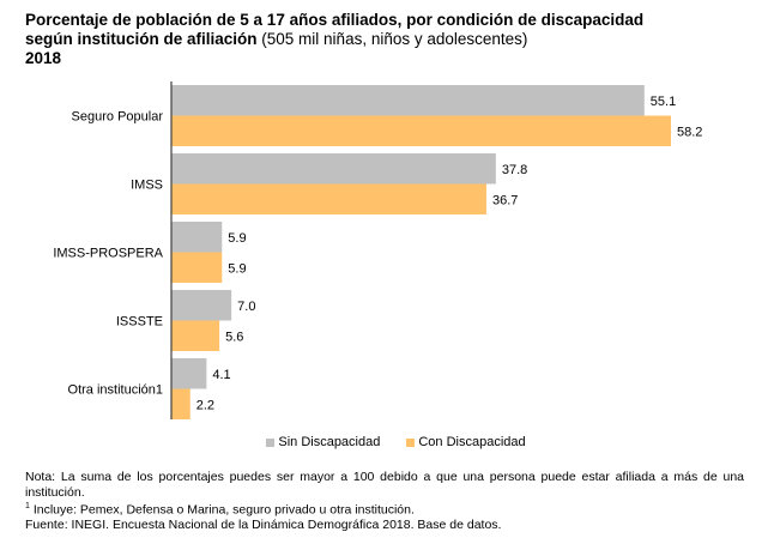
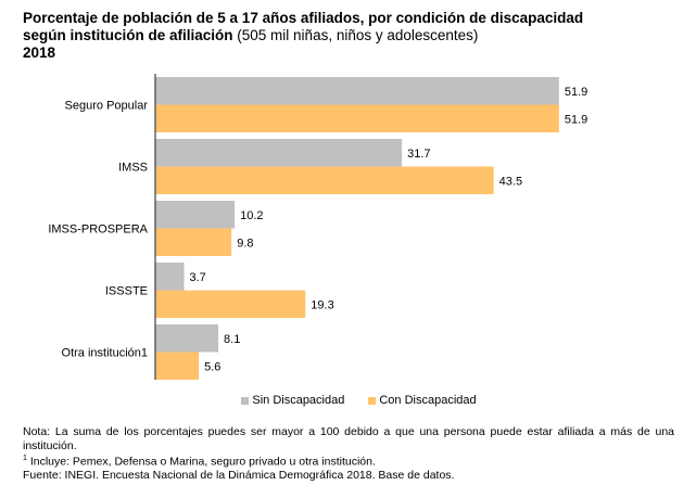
Sin Discapacidad/Seguro Popular: 55.1 -> 51.9
Con Discapacidad/Seguro Popular: 58.2 -> 51.9
Sin Discapacidad/IMSS: 37.8 -> 31.7
Con Discapacidad/IMSS: 36.7 -> 43.5
Sin Discapacidad/IMSS-PROSPERA: 5.9 -> 10.2
Con Discapacidad/IMSS-PROSPERA: 5.9 -> 9.8
Sin Discapacidad/ISSSTE: 7.0 -> 3.7
Con Discapacidad/ISSSTE: 5.6 -> 19.3
Sin Discapacidad/Otra institución1: 4.1 -> 8.1
Con Discapacidad/Otra institución1: 2.2 -> 5.6
